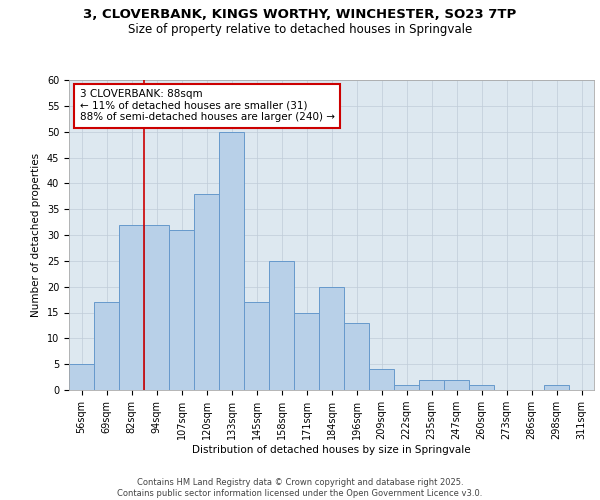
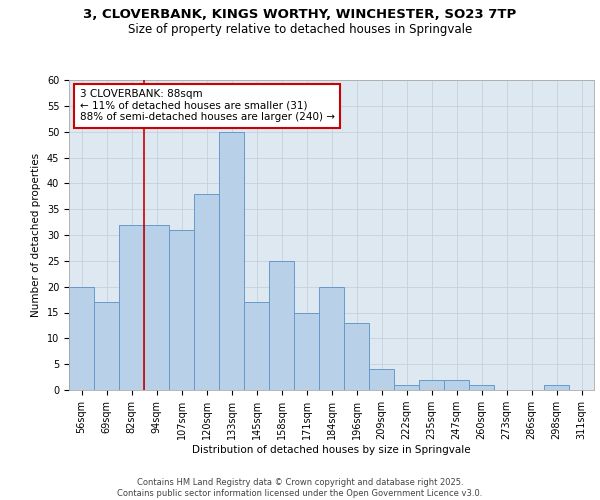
56sqm: 5 -> 20
